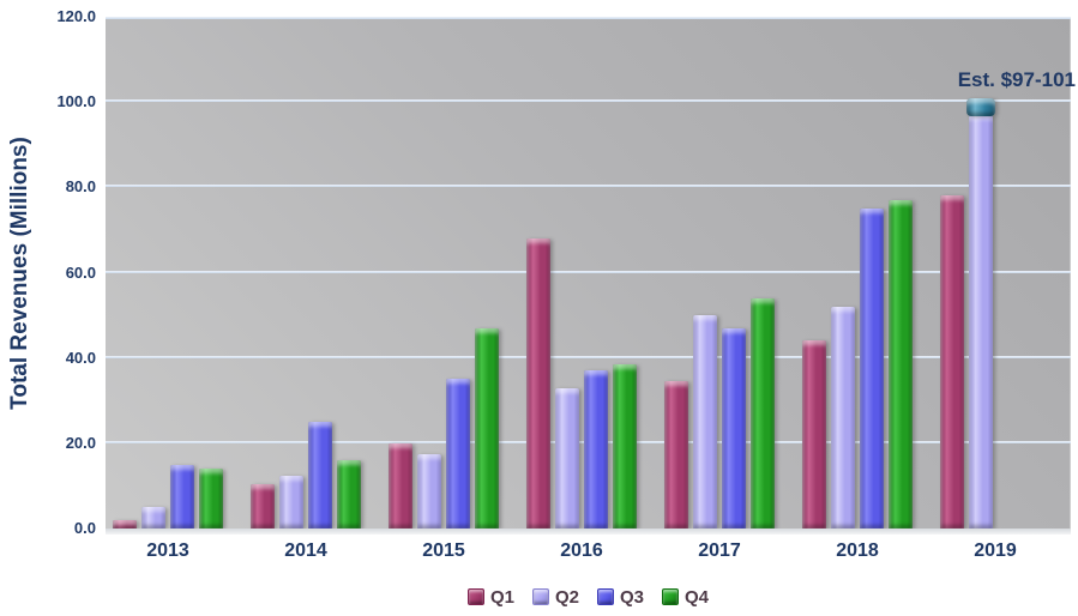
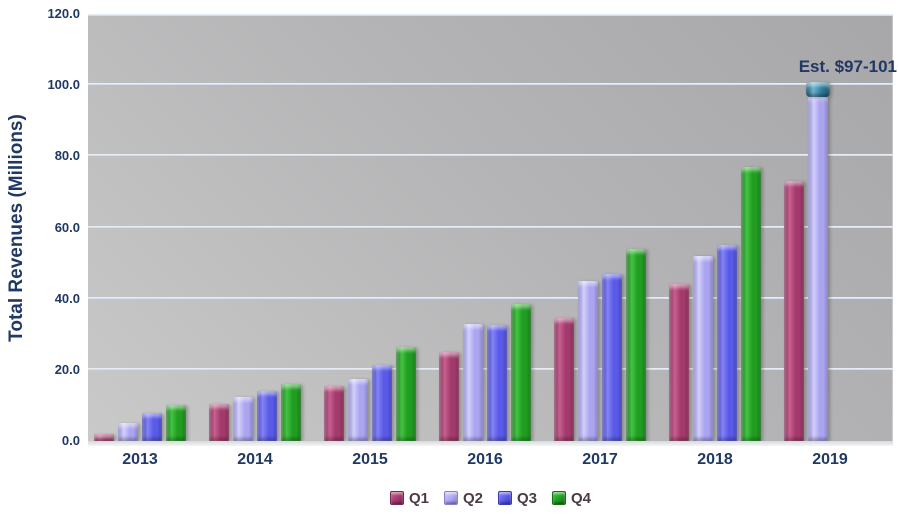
Q3/2013: 15 -> 8
Q4/2013: 14 -> 10
Q3/2014: 25 -> 14
Q1/2015: 20 -> 16
Q3/2015: 35 -> 22
Q4/2015: 47 -> 26
Q1/2016: 68 -> 25
Q3/2016: 37 -> 32
Q2/2017: 50 -> 45
Q3/2018: 75 -> 55
Q1/2019: 78 -> 73
